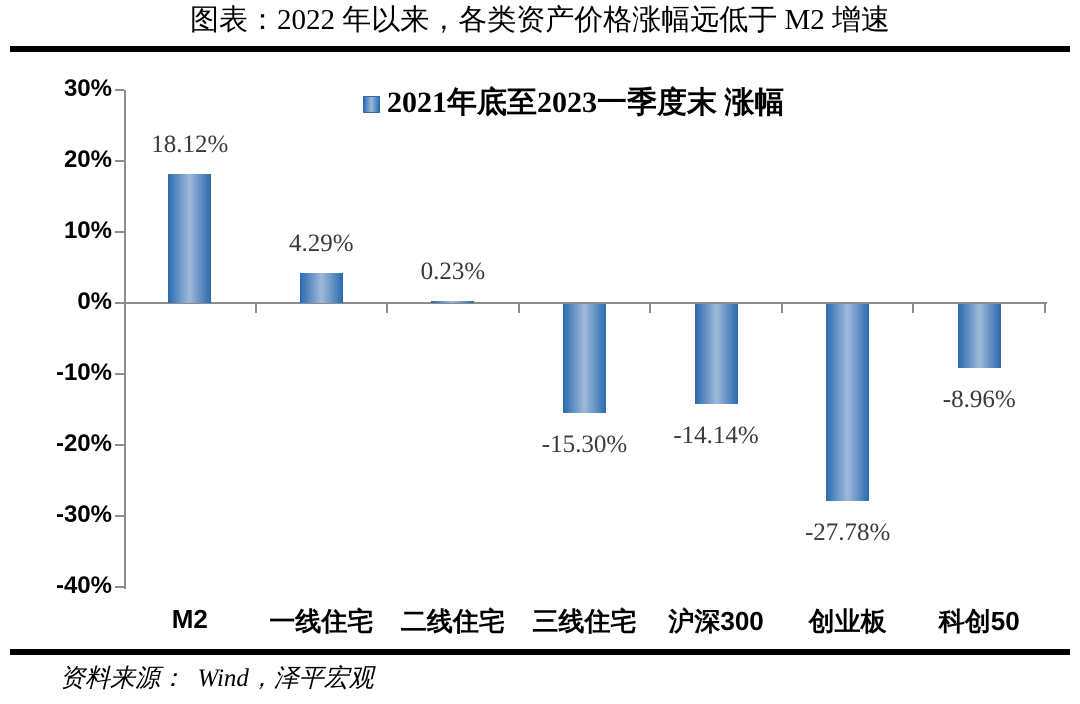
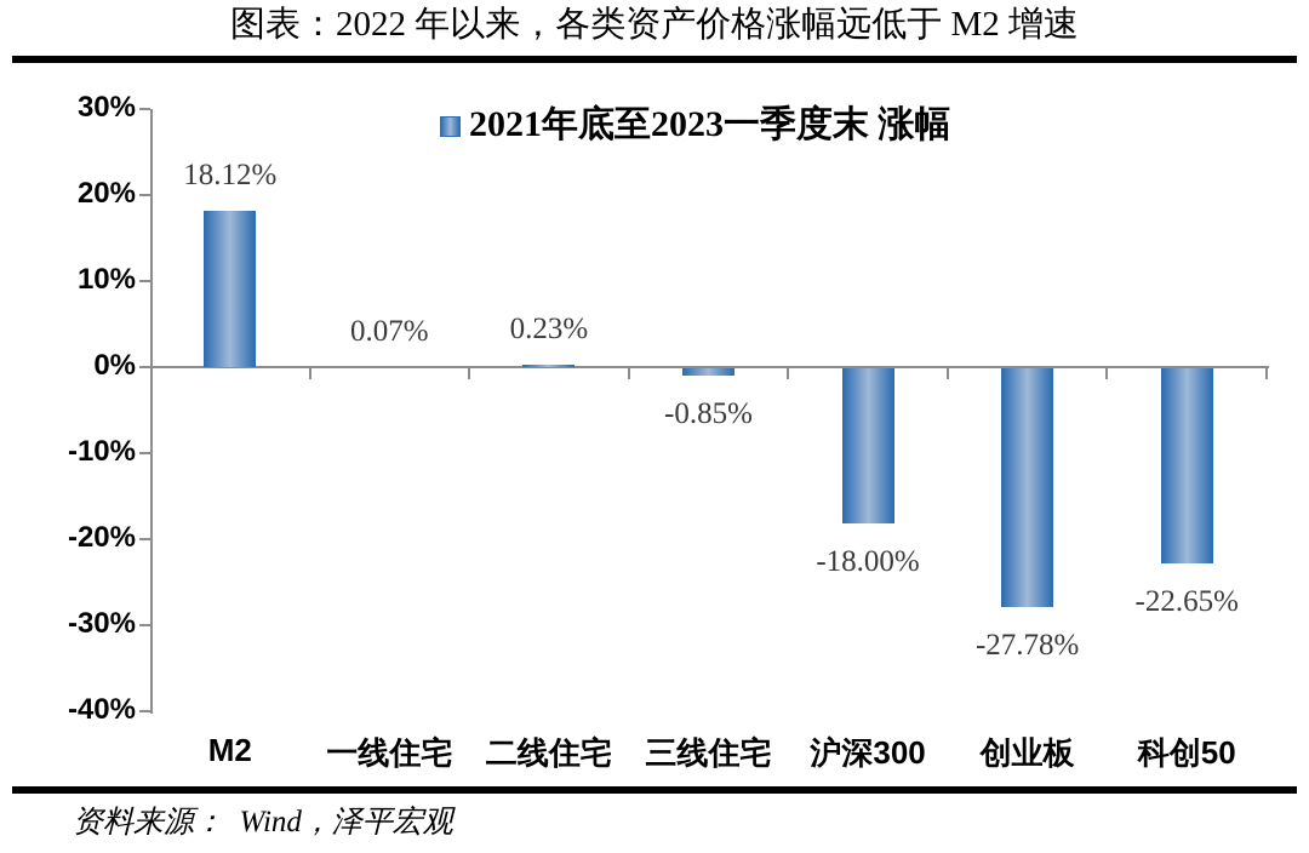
一线住宅: 4.29% -> 0.07%
三线住宅: -15.30% -> -0.85%
沪深300: -14.14% -> -18.00%
科创50: -8.96% -> -22.65%
